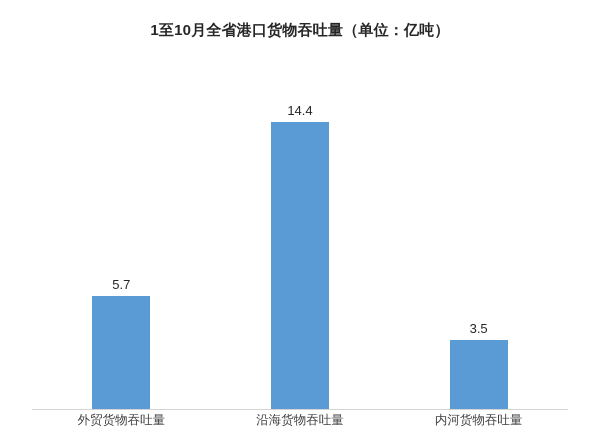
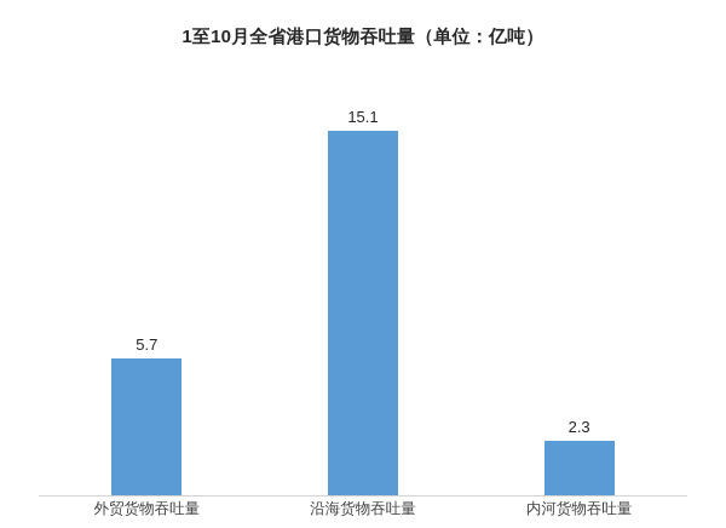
沿海货物吞吐量: 14.4 -> 15.1
内河货物吞吐量: 3.5 -> 2.3
